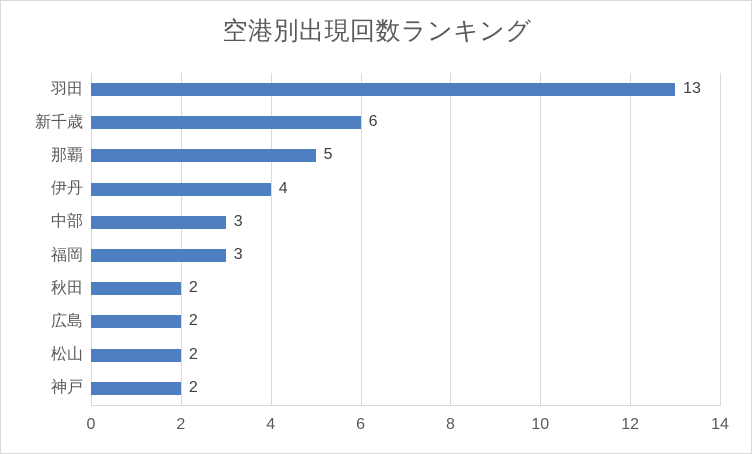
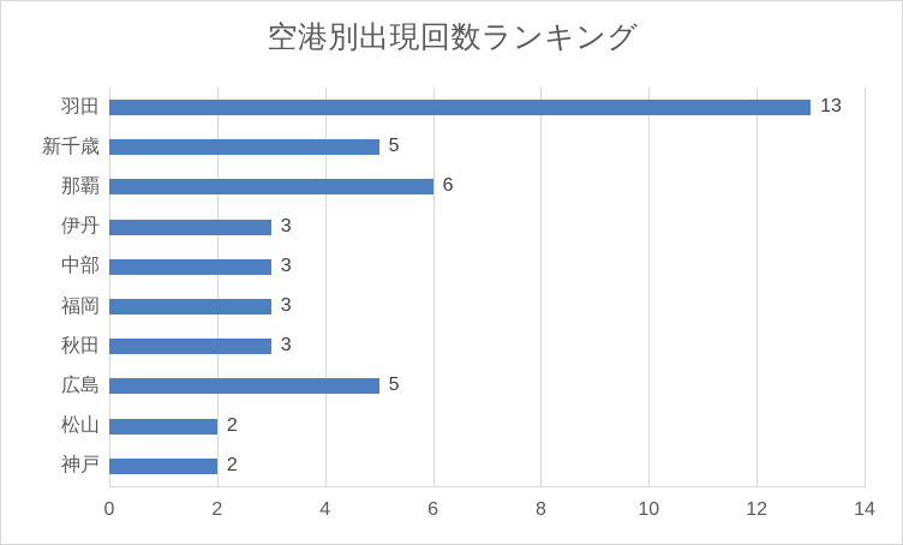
新千歳: 6 -> 5
那覇: 5 -> 6
伊丹: 4 -> 3
秋田: 2 -> 3
広島: 2 -> 5
